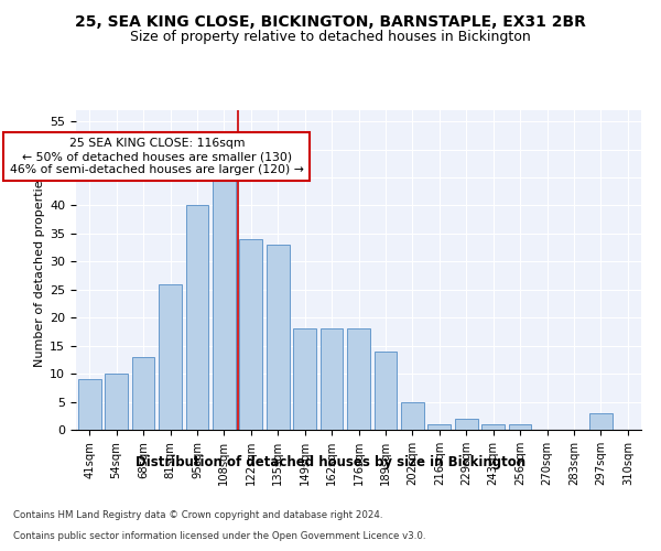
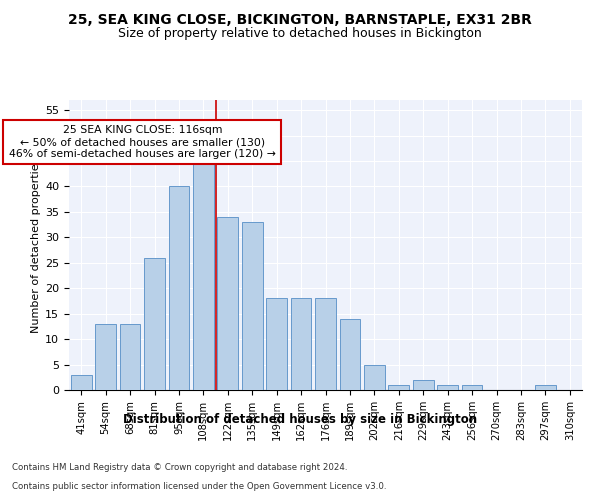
41sqm: 9 -> 3
54sqm: 10 -> 13
297sqm: 3 -> 1
